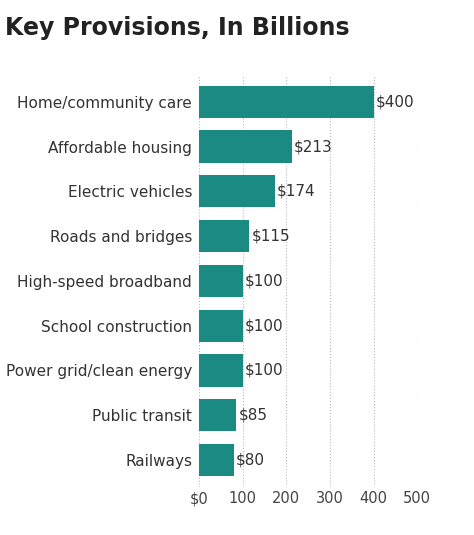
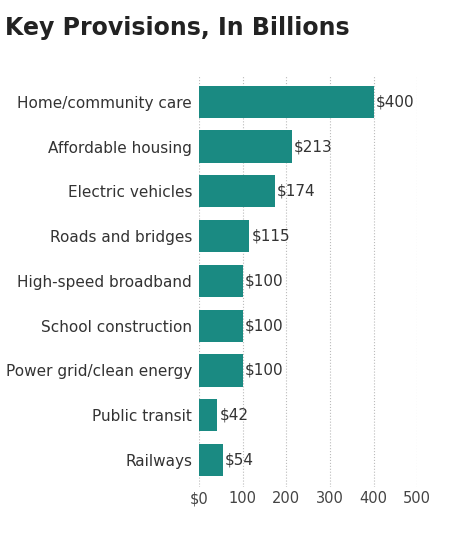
Public transit: $85 -> $42
Railways: $80 -> $54
